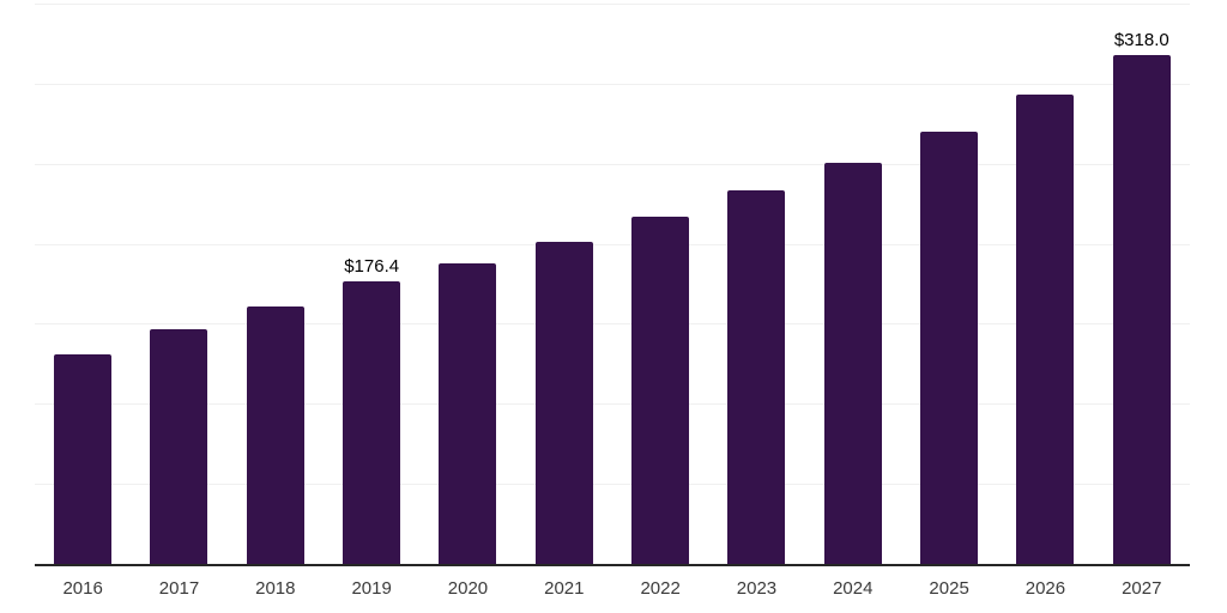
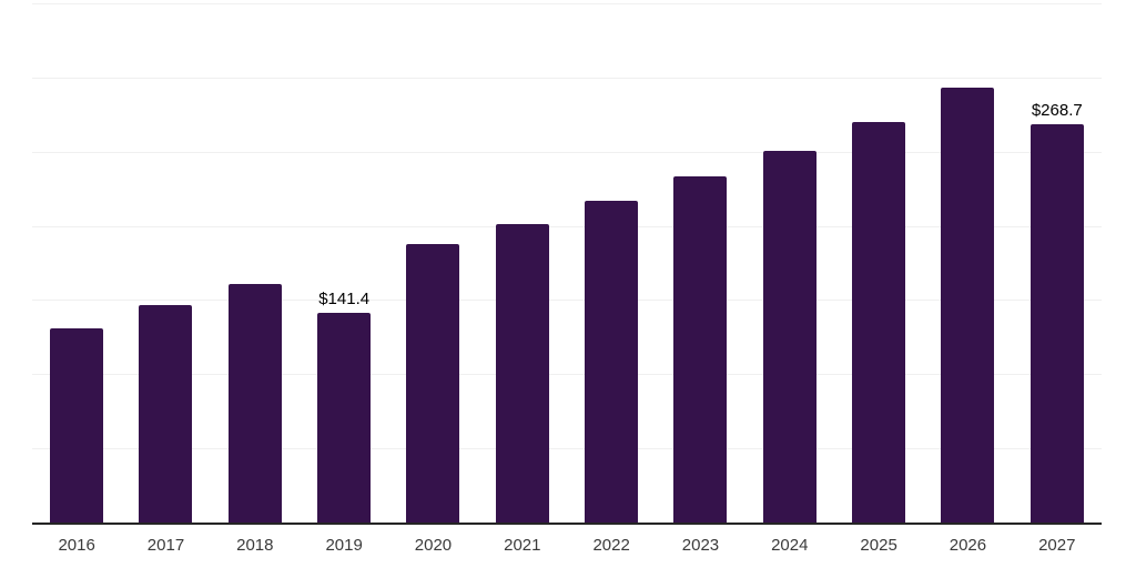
2019: $176.4 -> $141.4
2027: $318.0 -> $268.7
